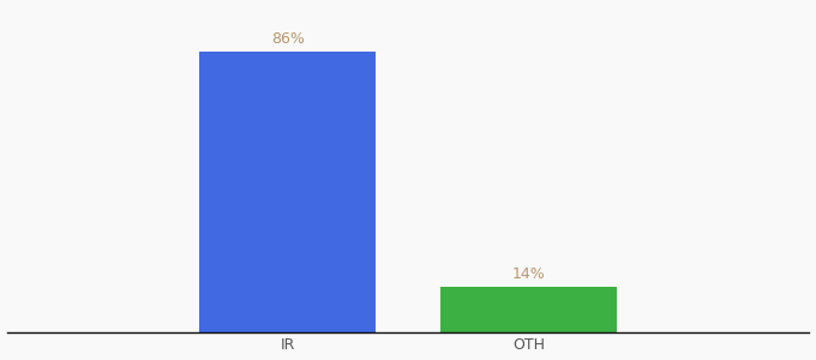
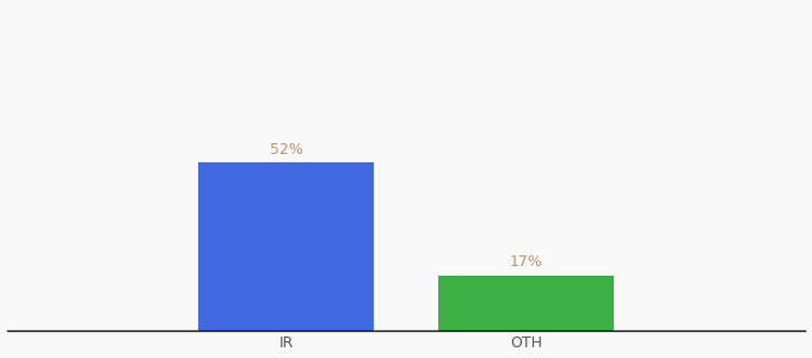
IR: 86% -> 52%
OTH: 14% -> 17%
